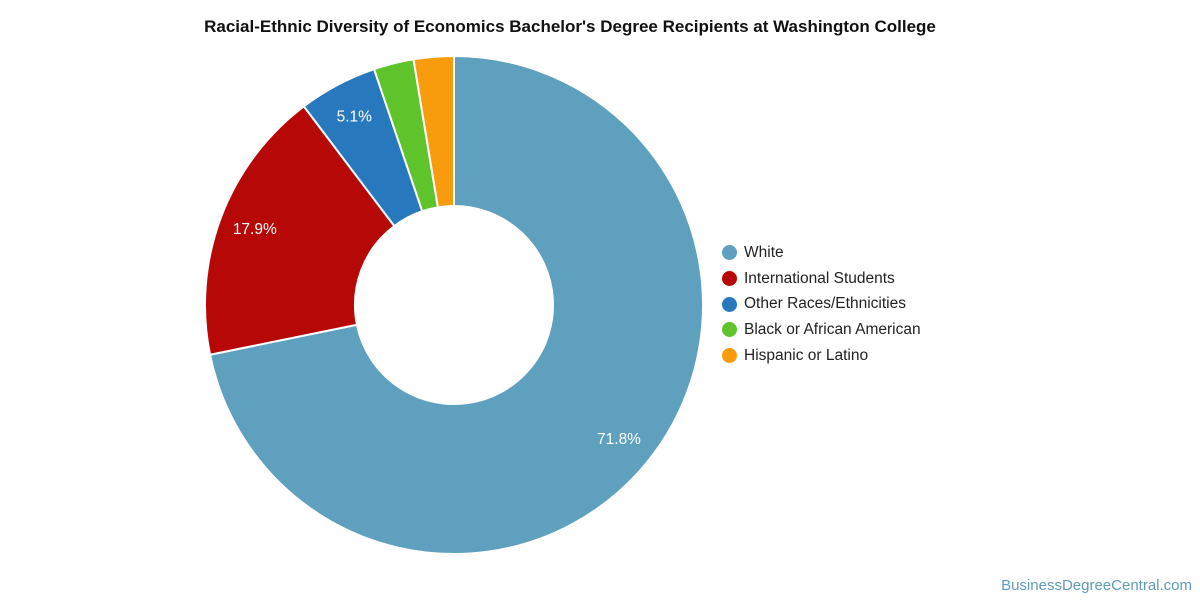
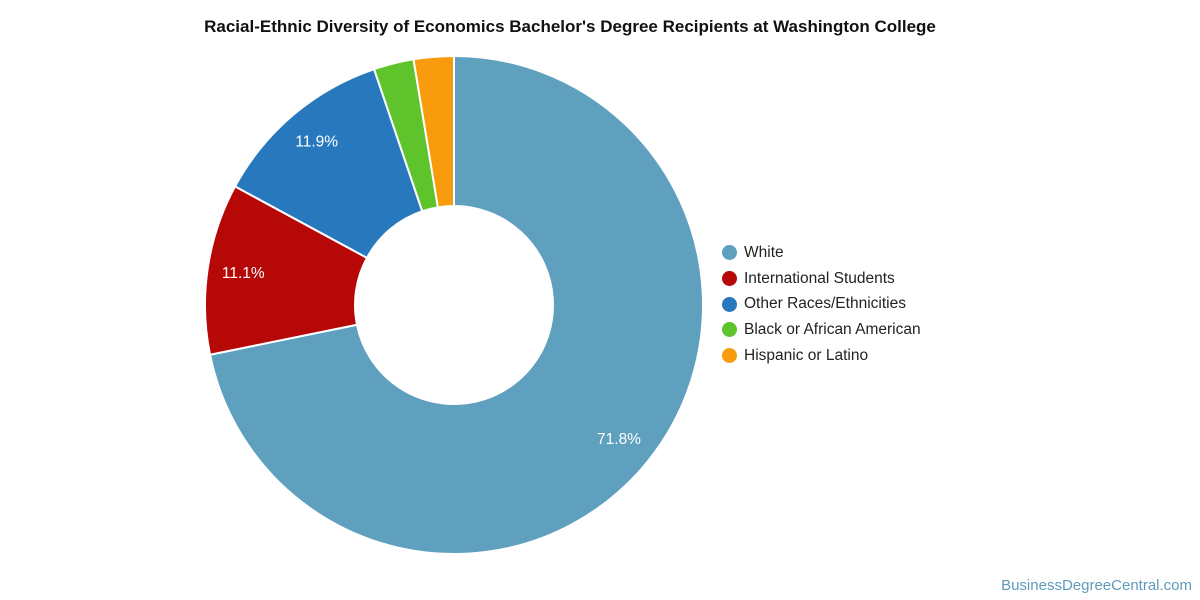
International Students: 17.9% -> 11.1%
Other Races/Ethnicities: 5.1% -> 11.9%
